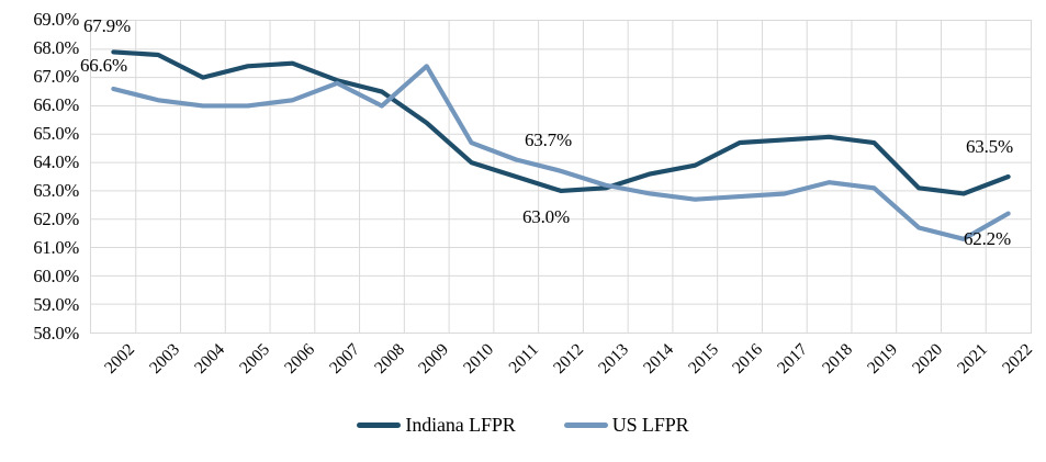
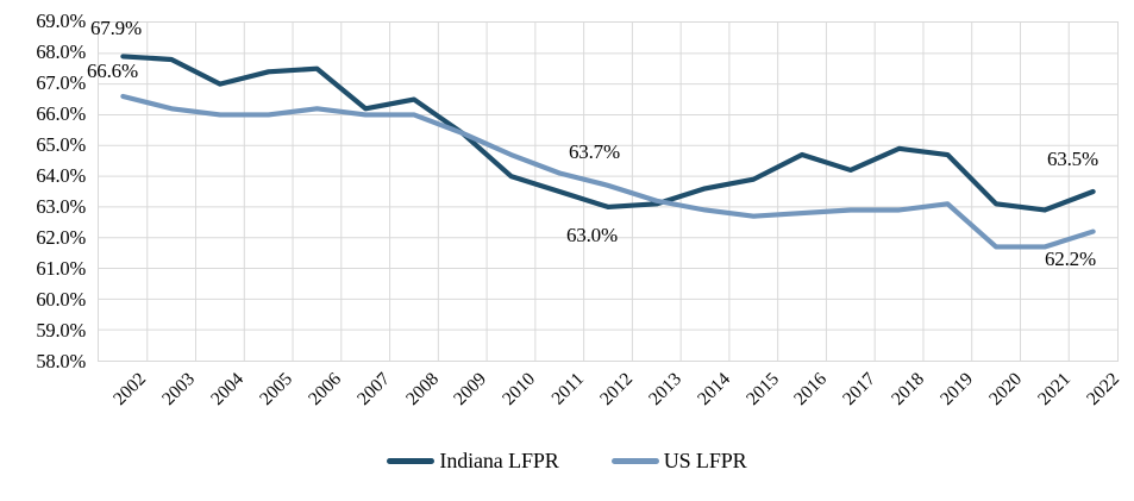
Indiana LFPR/2007: 66.9% -> 66.2%
US LFPR/2007: 66.8% -> 66.0%
US LFPR/2009: 67.4% -> 65.4%
Indiana LFPR/2017: 64.8% -> 64.2%
US LFPR/2018: 63.3% -> 62.9%
US LFPR/2021: 61.3% -> 61.7%
